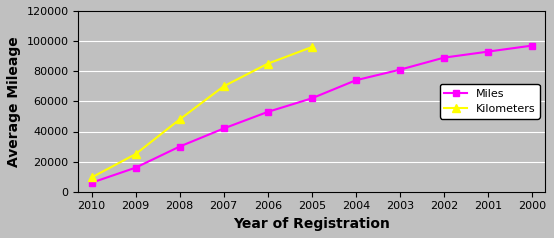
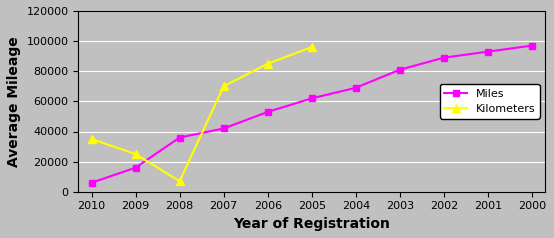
Kilometers/2010: 10000 -> 35000
Miles/2008: 30000 -> 36000
Kilometers/2008: 48000 -> 7000
Miles/2004: 74000 -> 69000
